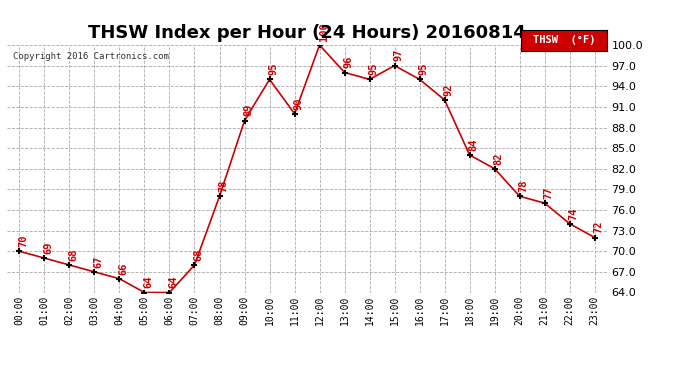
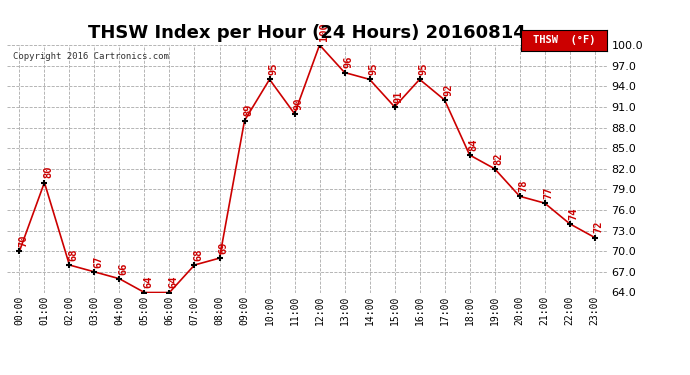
01:00: 69 -> 80
08:00: 78 -> 69
15:00: 97 -> 91
